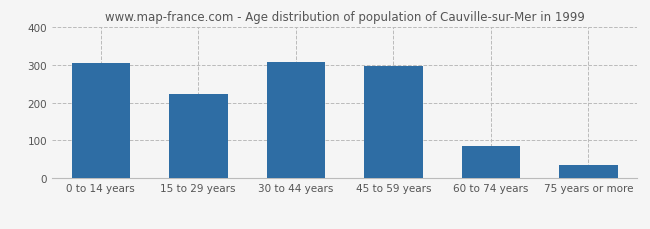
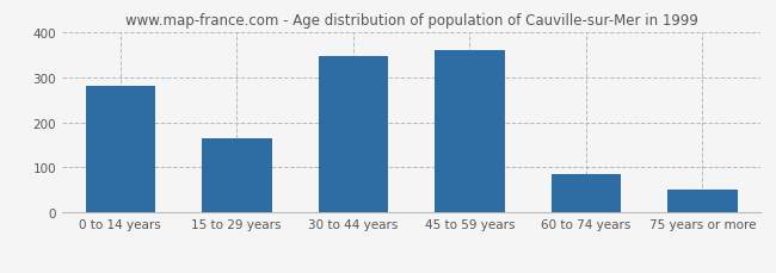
0 to 14 years: 303 -> 280
15 to 29 years: 222 -> 165
30 to 44 years: 308 -> 345
45 to 59 years: 295 -> 360
75 years or more: 35 -> 50
